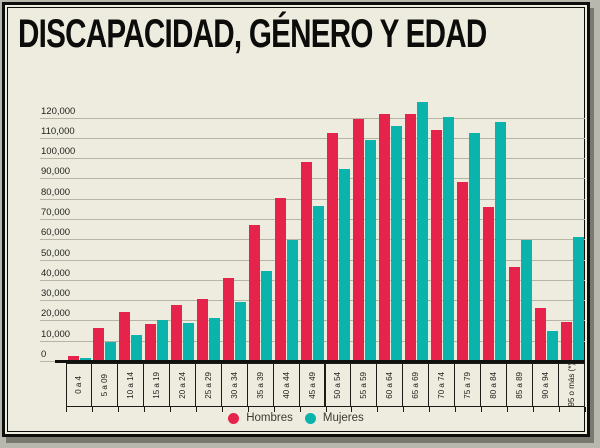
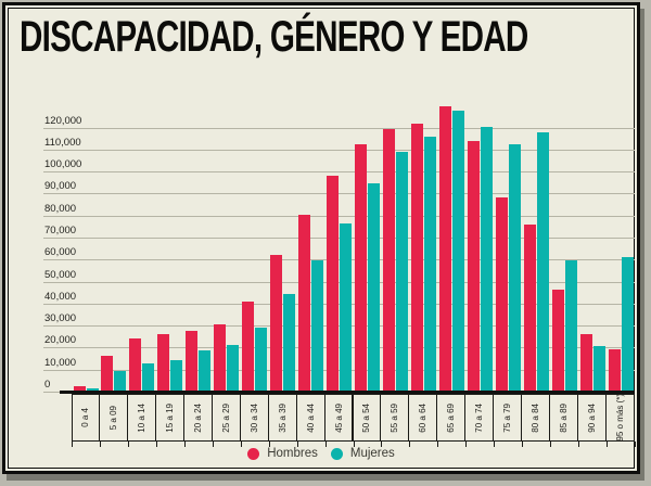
Hombres/15 a 19: 18000 -> 26000
Mujeres/15 a 19: 20000 -> 14000
Hombres/35 a 39: 67000 -> 62000
Hombres/65 a 69: 122000 -> 130000
Mujeres/90 a 94: 15000 -> 20000
